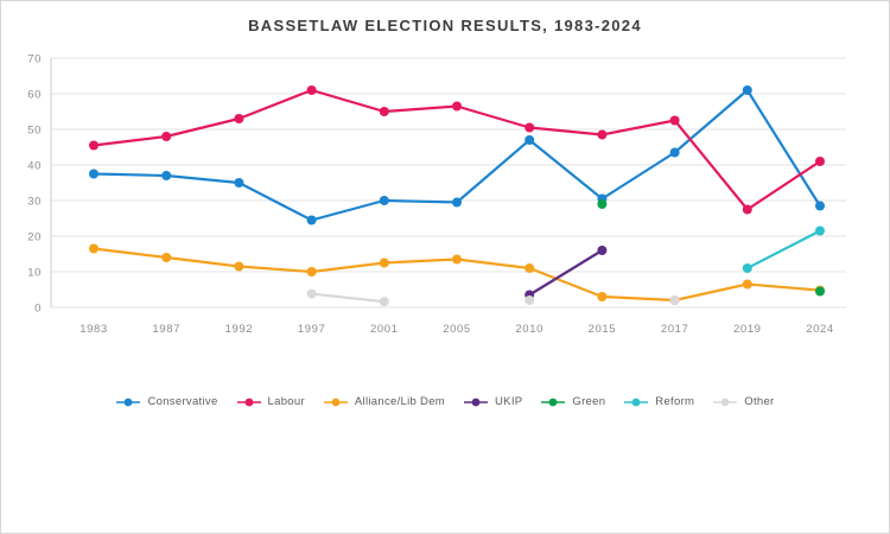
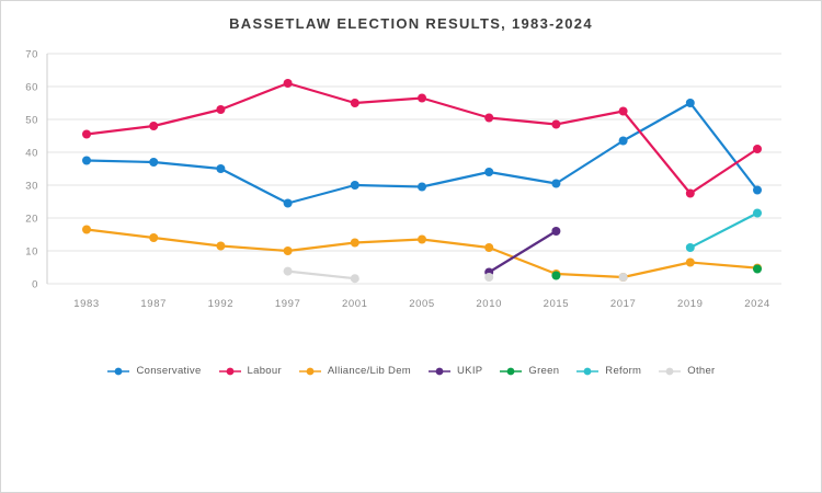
Conservative/2010: 47 -> 34
Green/2015: 29 -> 2
Conservative/2019: 61 -> 55
